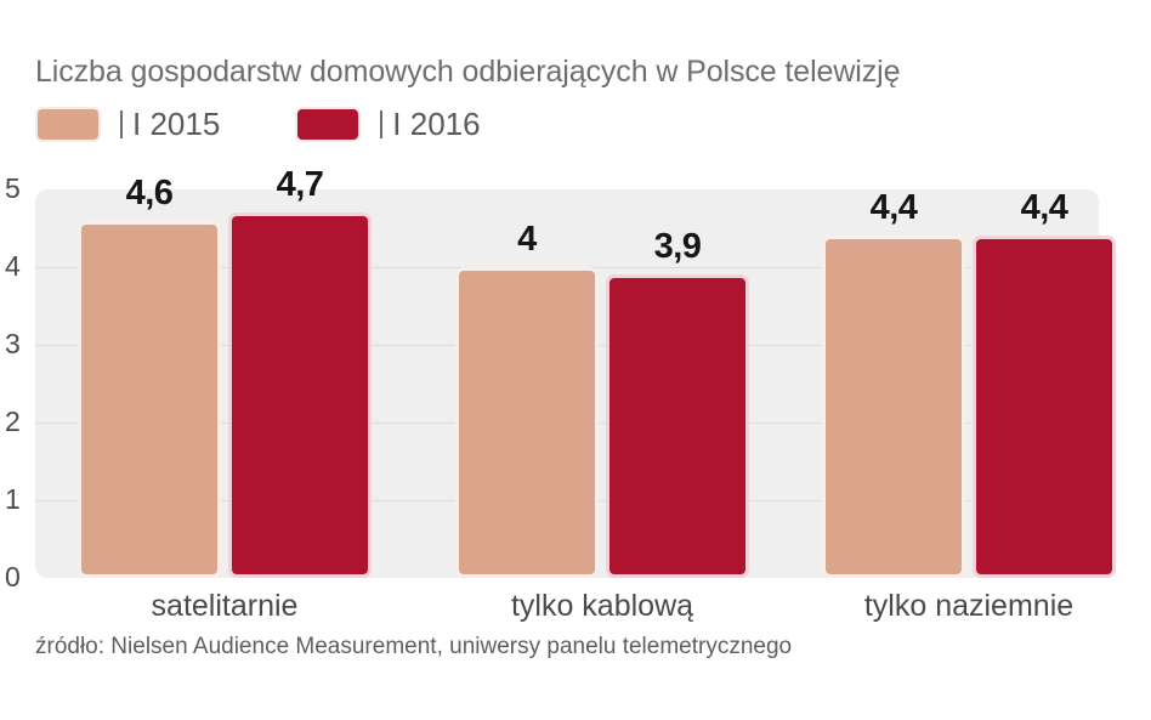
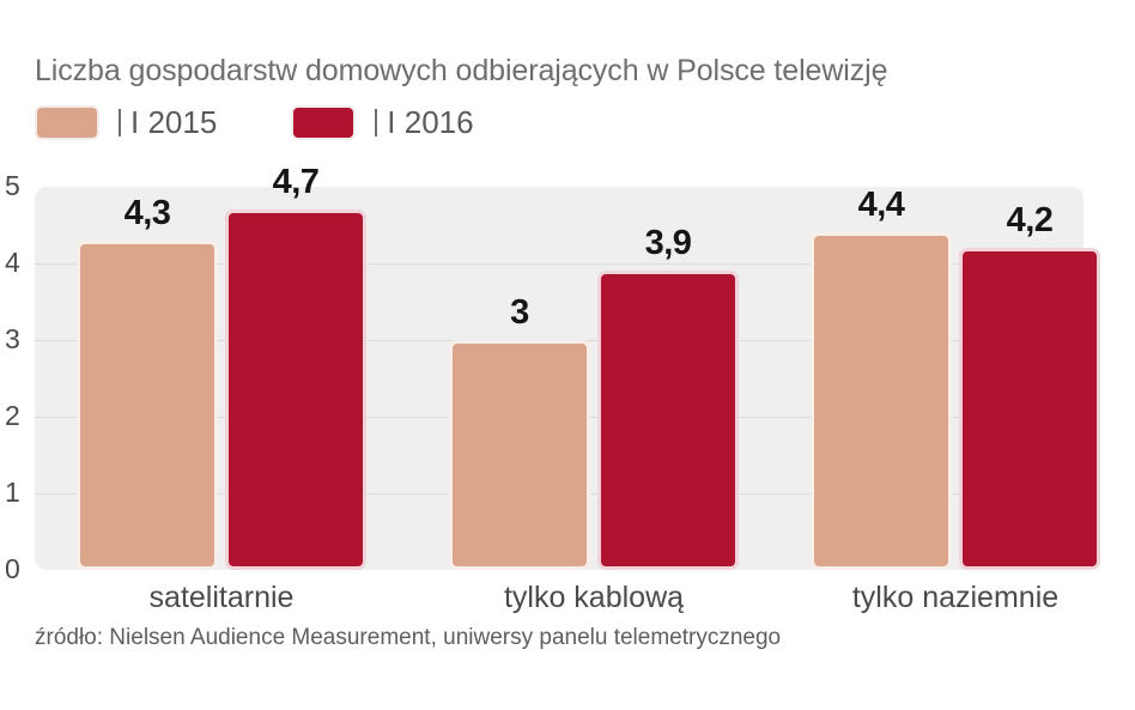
I 2015/satelitarnie: 4,6 -> 4,3
I 2015/tylko kablową: 4 -> 3
I 2016/tylko naziemnie: 4,4 -> 4,2
